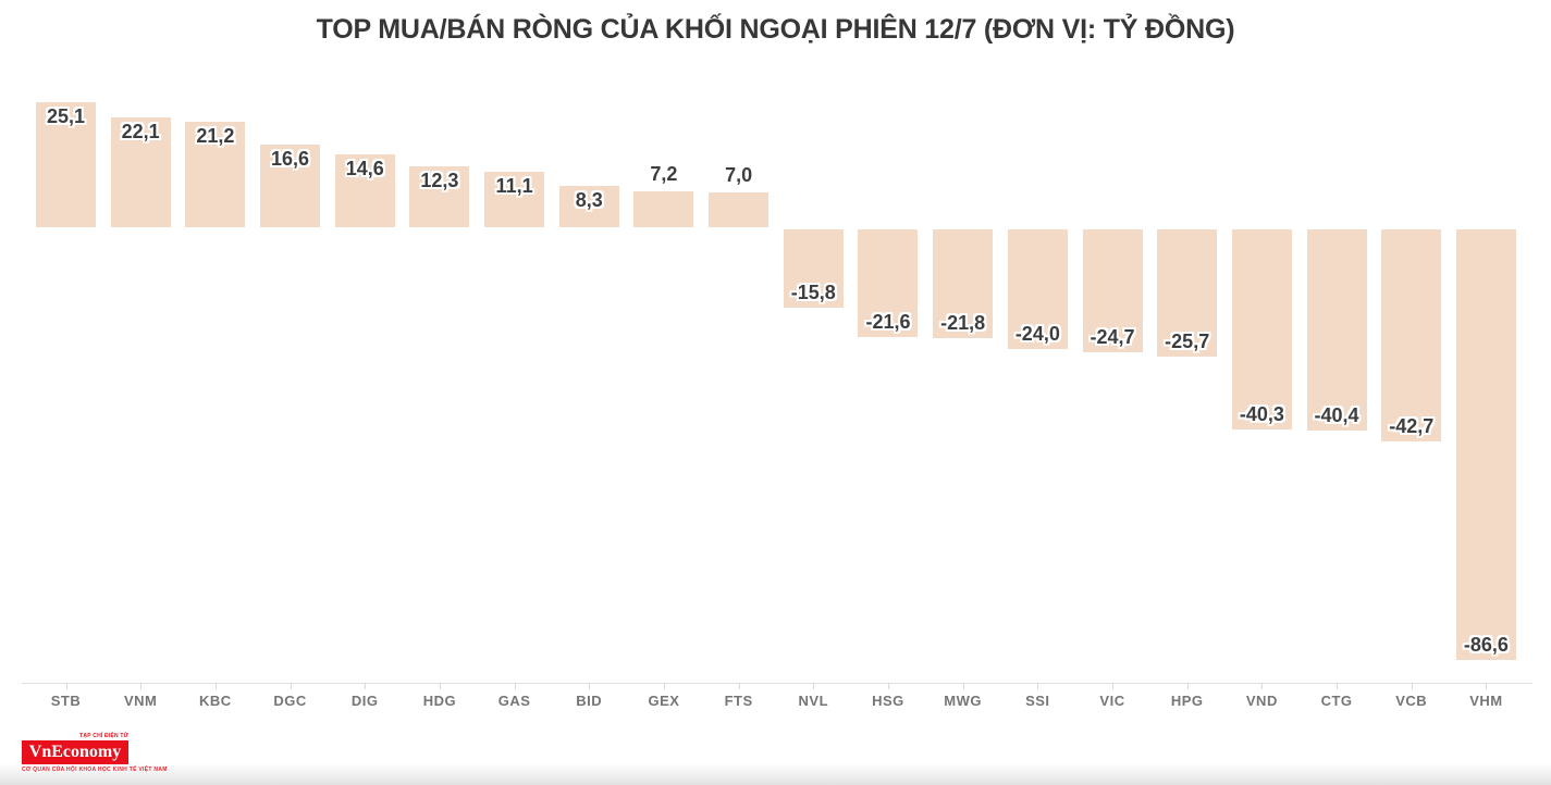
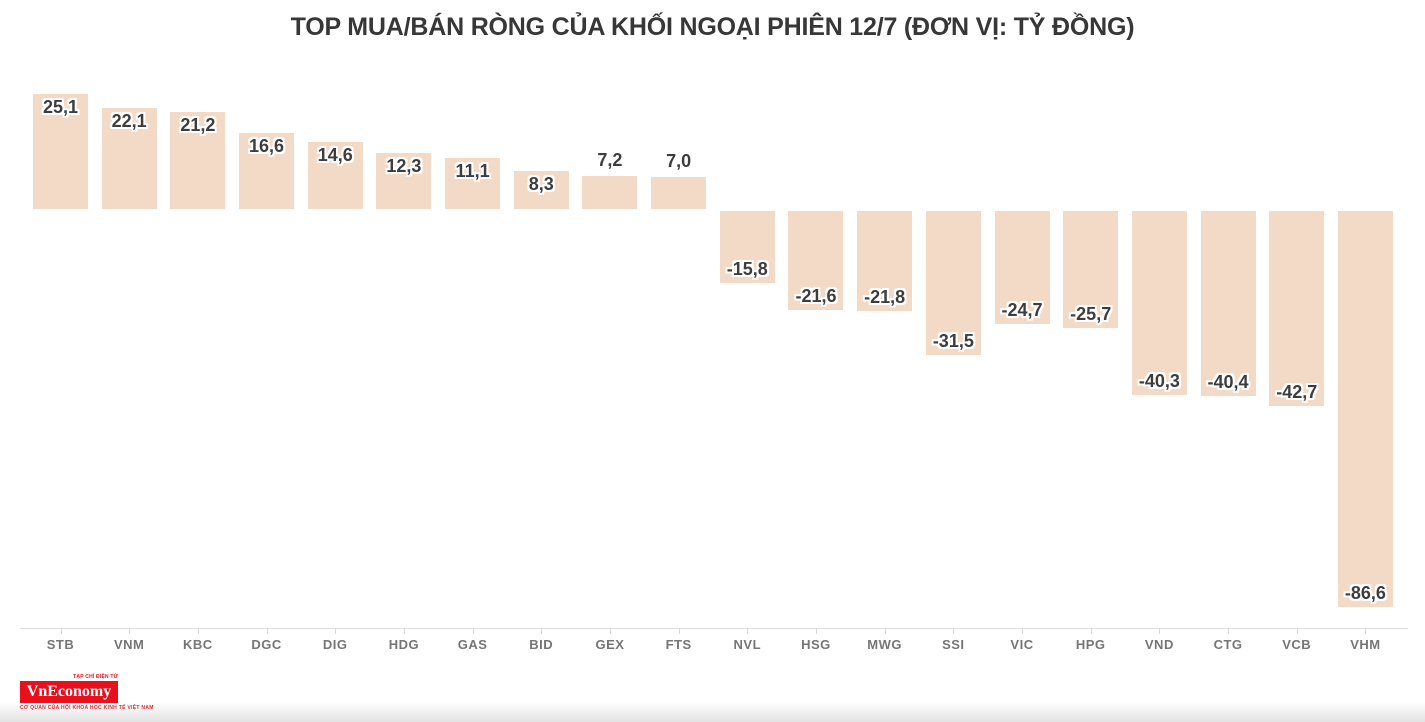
SSI: -24,0 -> -31,5
